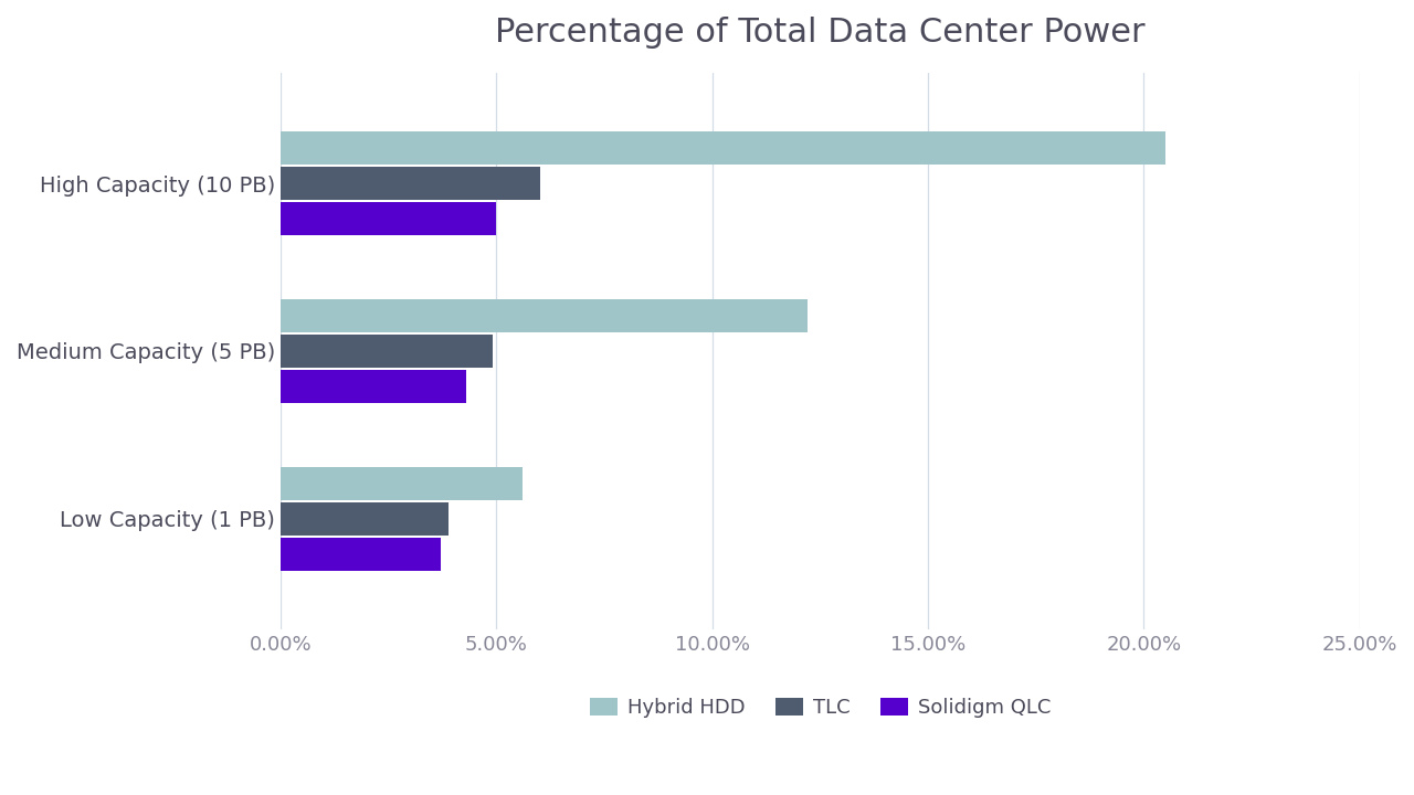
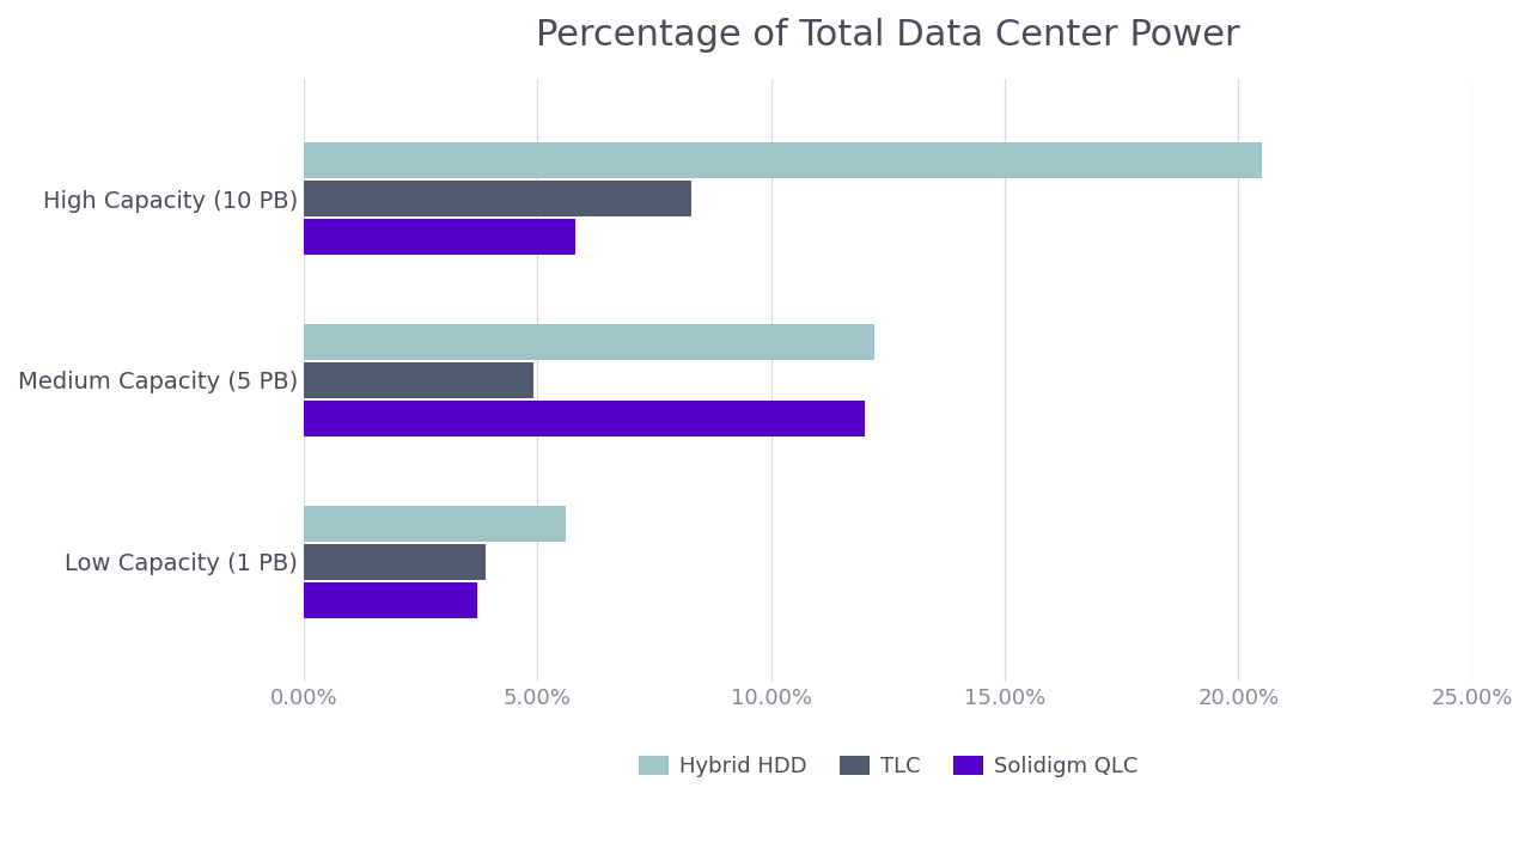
TLC/High Capacity (10 PB): 6.0% -> 8.3%
Solidigm QLC/High Capacity (10 PB): 5.0% -> 5.8%
Solidigm QLC/Medium Capacity (5 PB): 4.3% -> 12.0%
